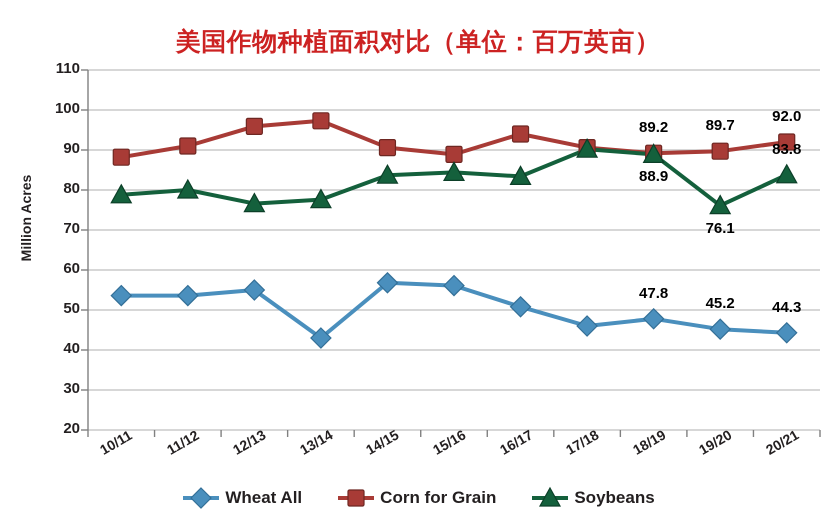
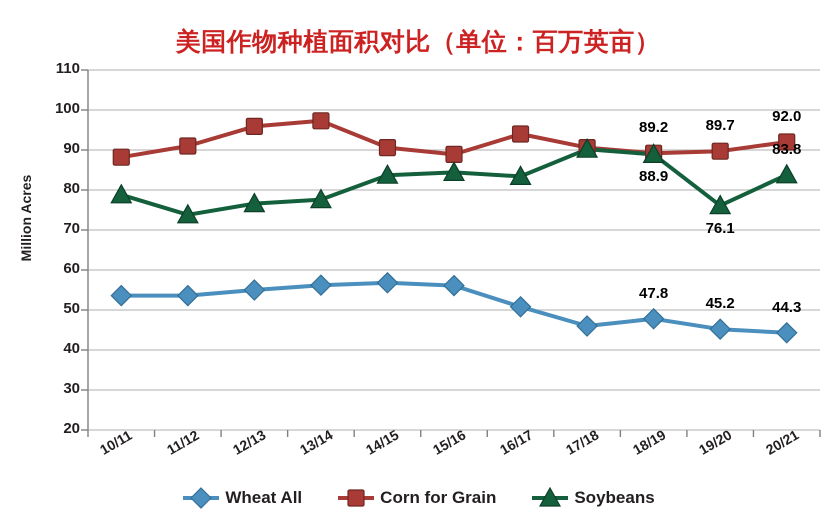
Soybeans/11/12: 80 -> 74
Wheat All/13/14: 43 -> 56
